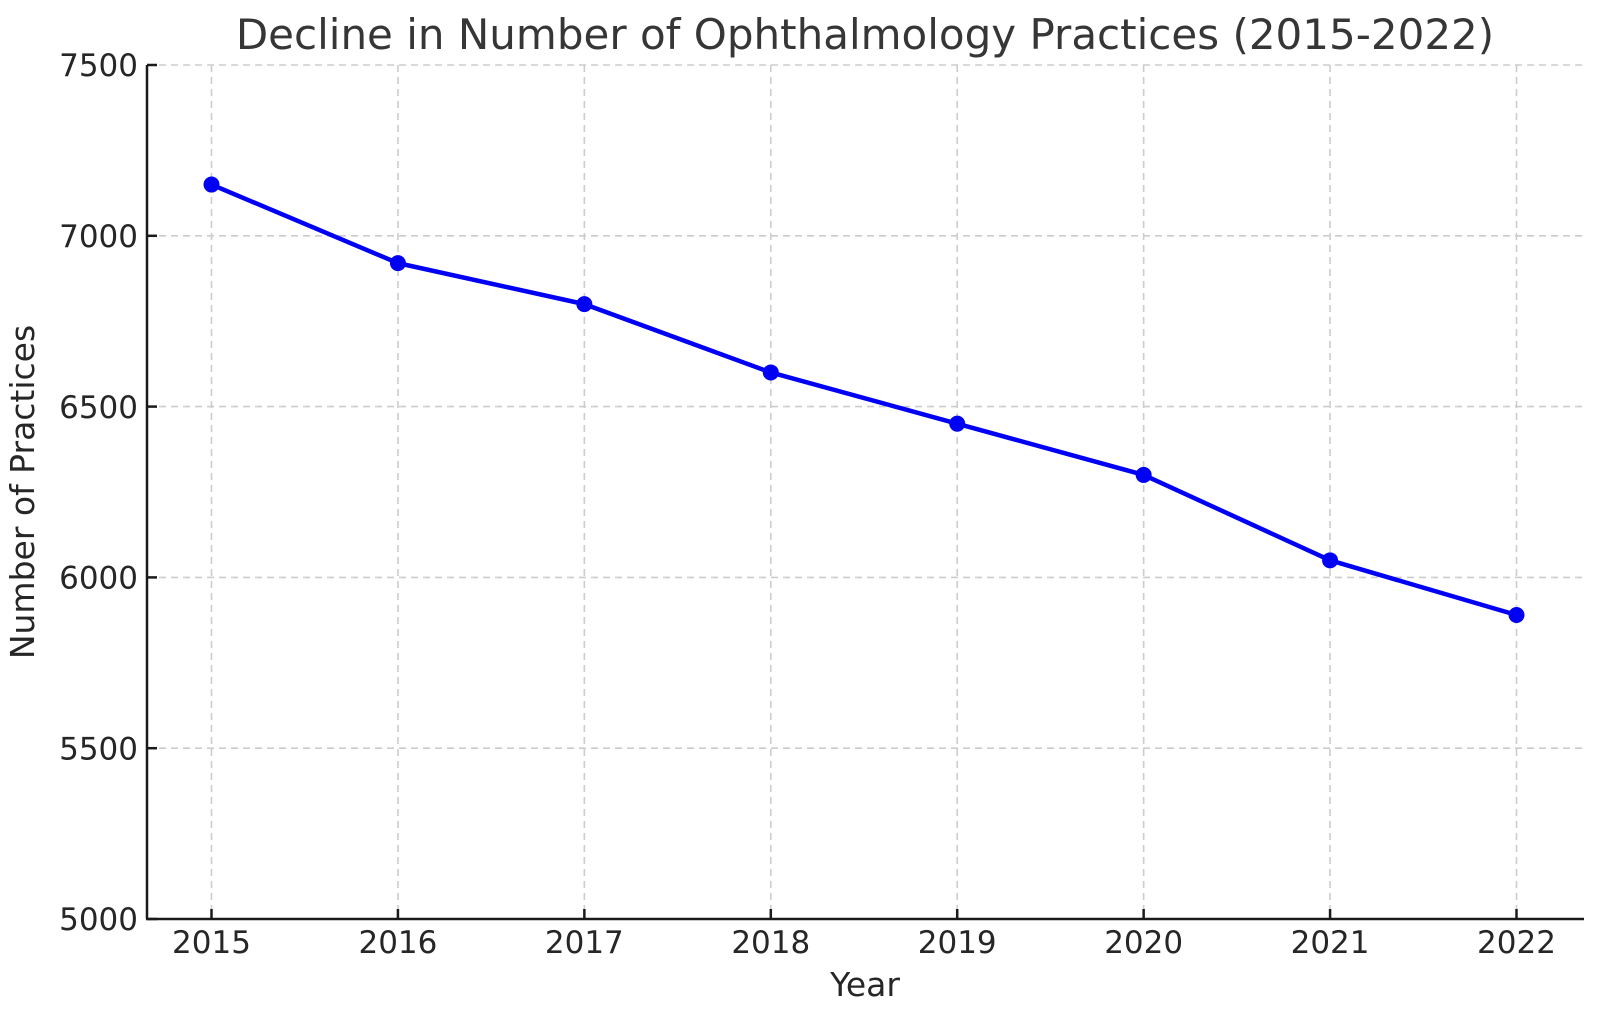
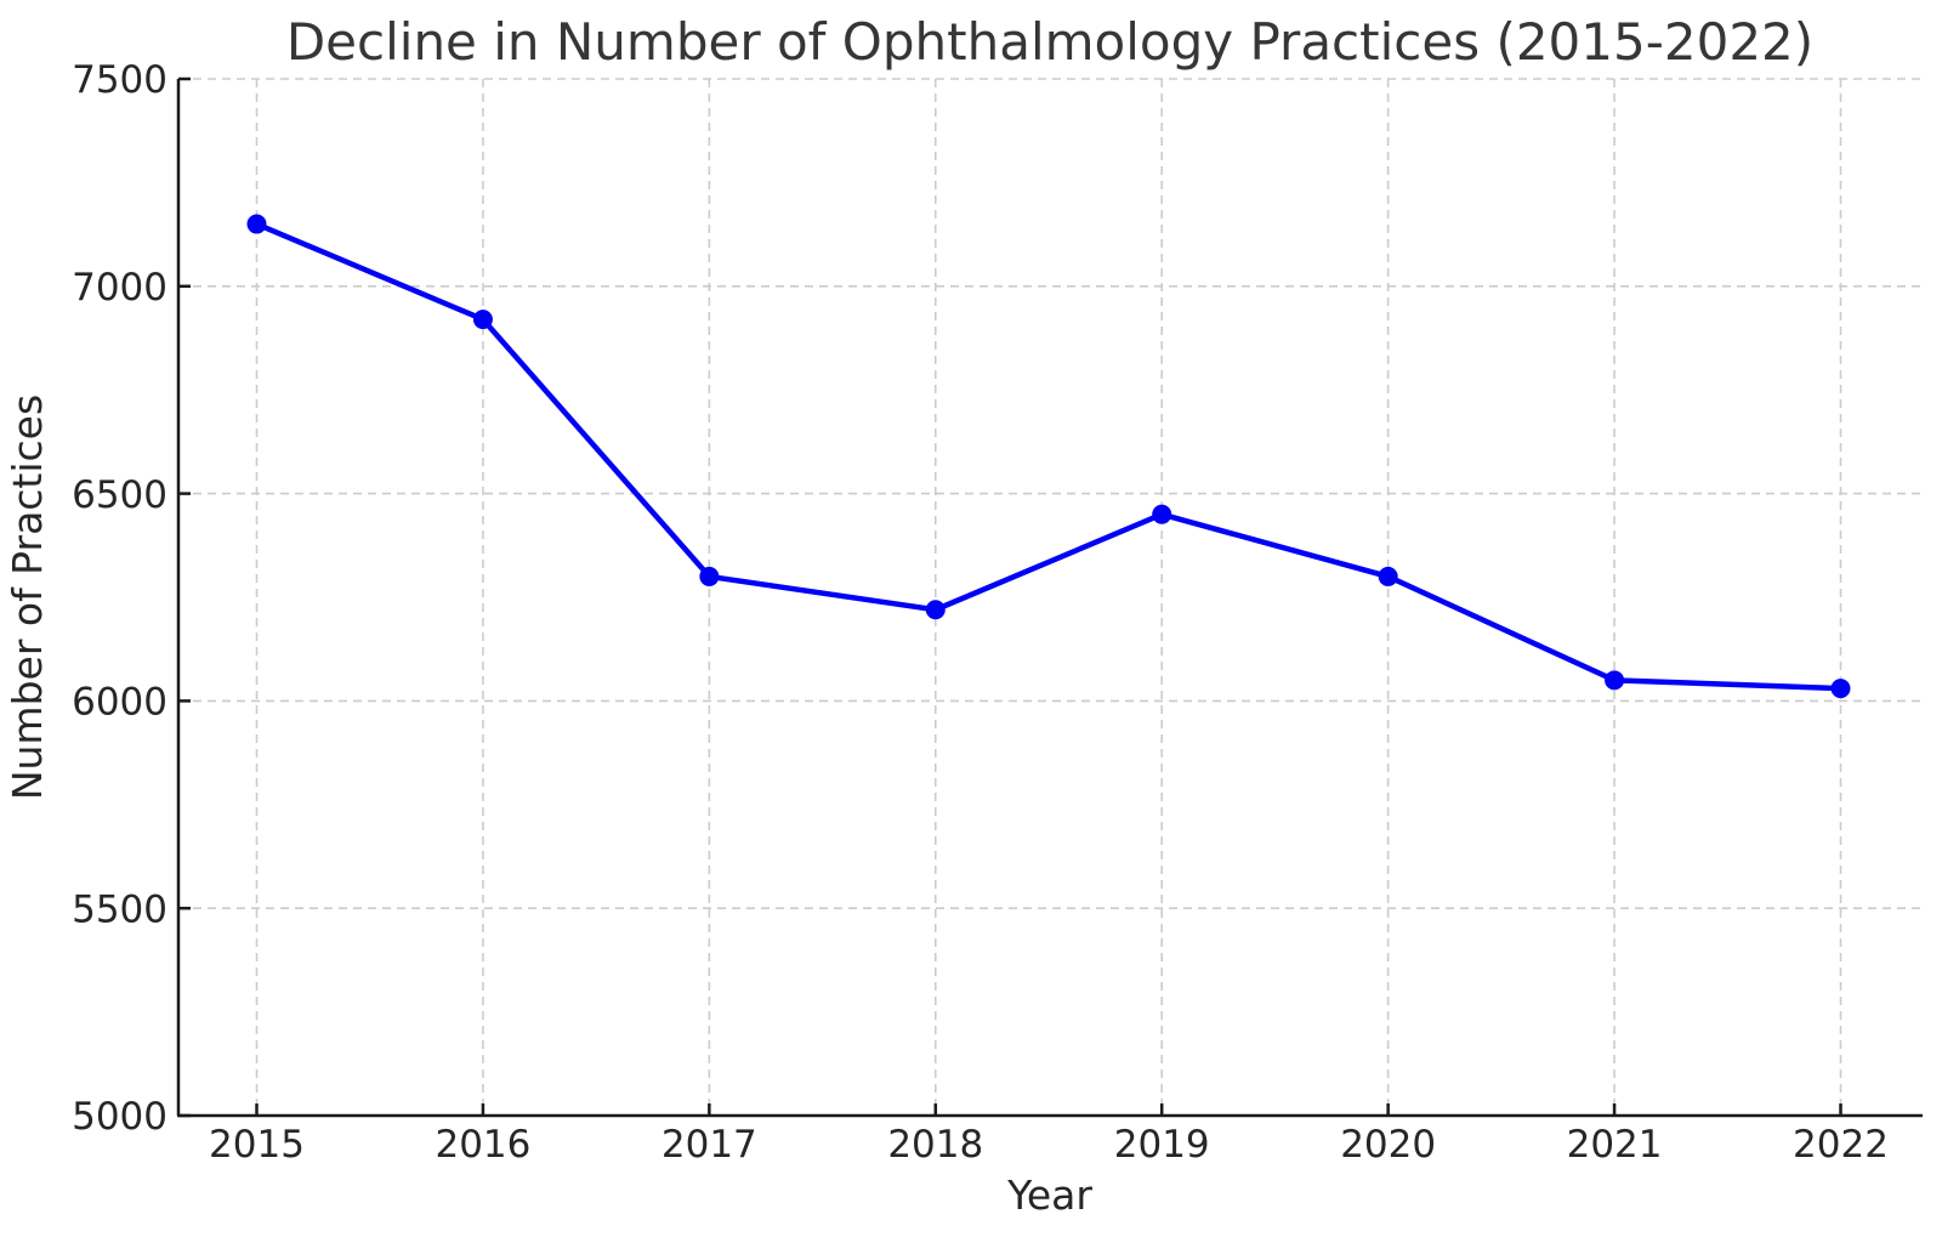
2017: 6800 -> 6300
2018: 6600 -> 6220
2022: 5890 -> 6030
